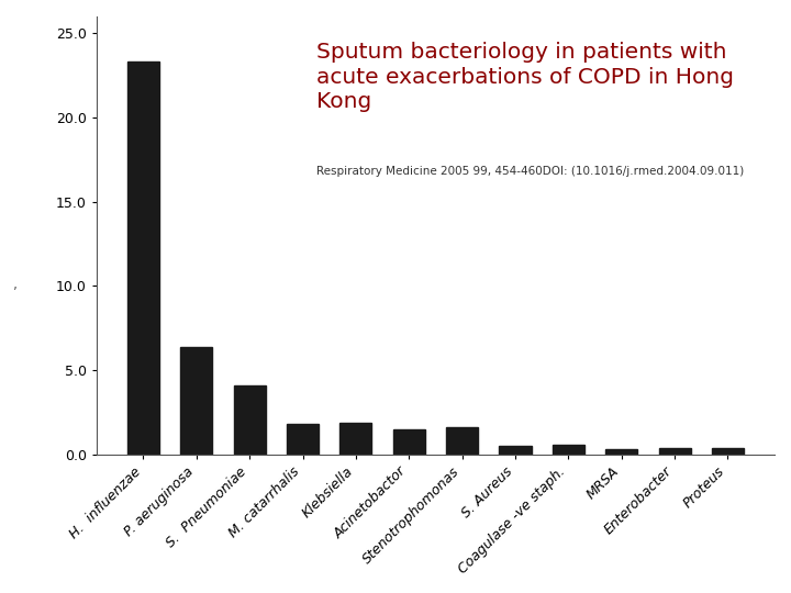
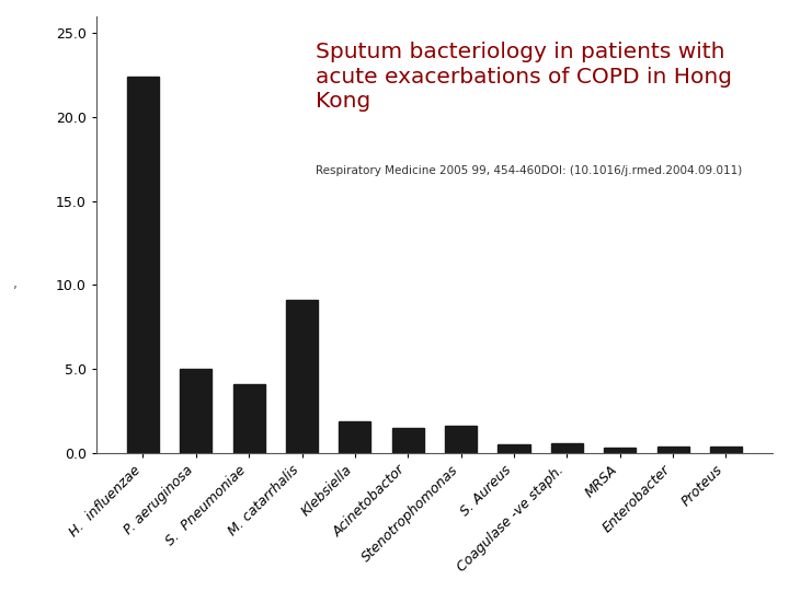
H. influenzae: 23.3 -> 22.4
P. aeruginosa: 6.4 -> 5.0
M. catarrhalis: 1.8 -> 9.1
